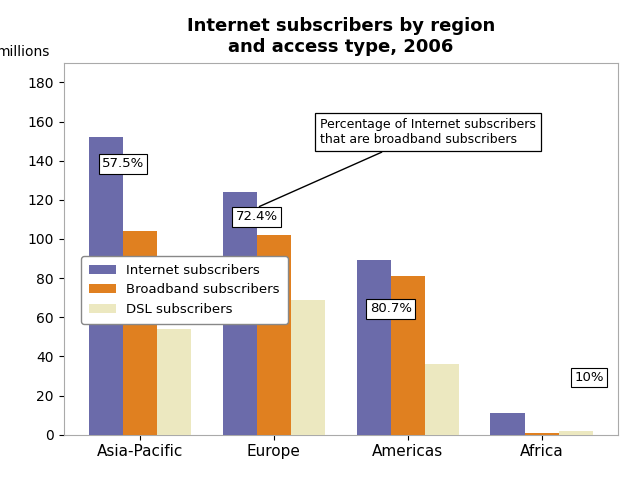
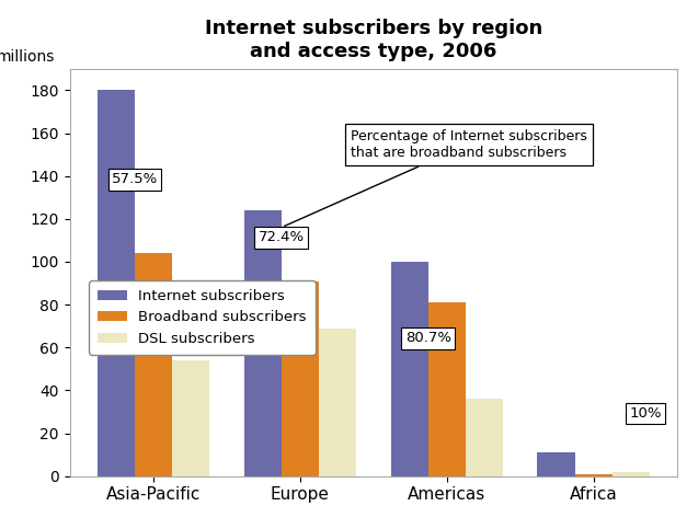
Internet subscribers/Asia-Pacific: 152 -> 180
Broadband subscribers/Europe: 102 -> 91
Internet subscribers/Americas: 89 -> 100
